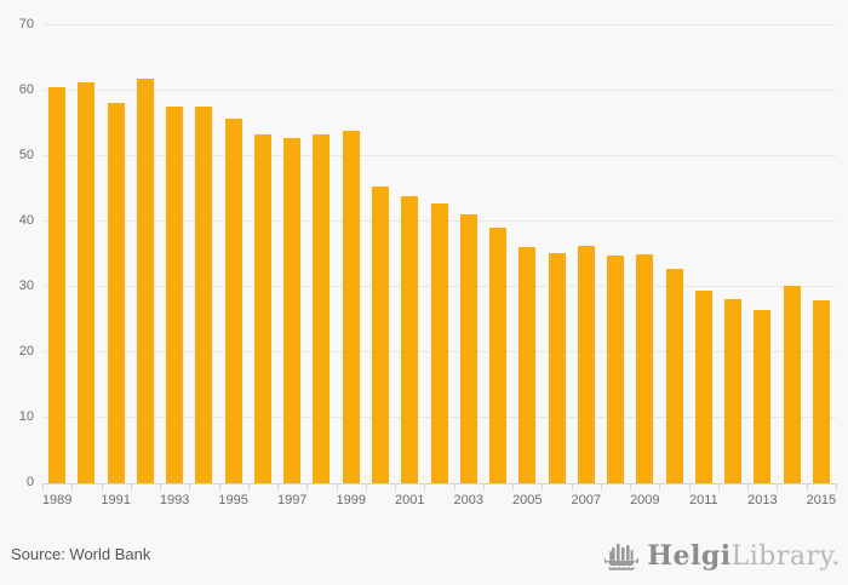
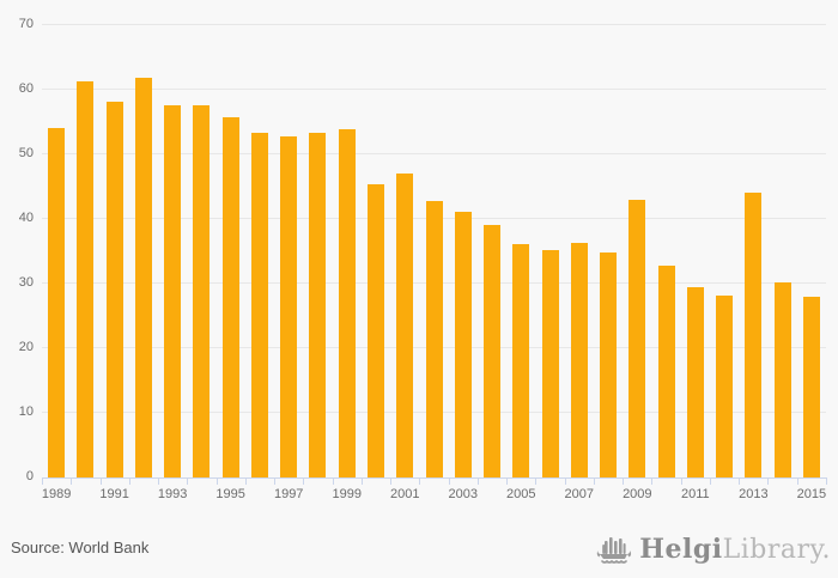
1989: 61 -> 54
2001: 44 -> 47
2009: 35 -> 43
2013: 26 -> 44
